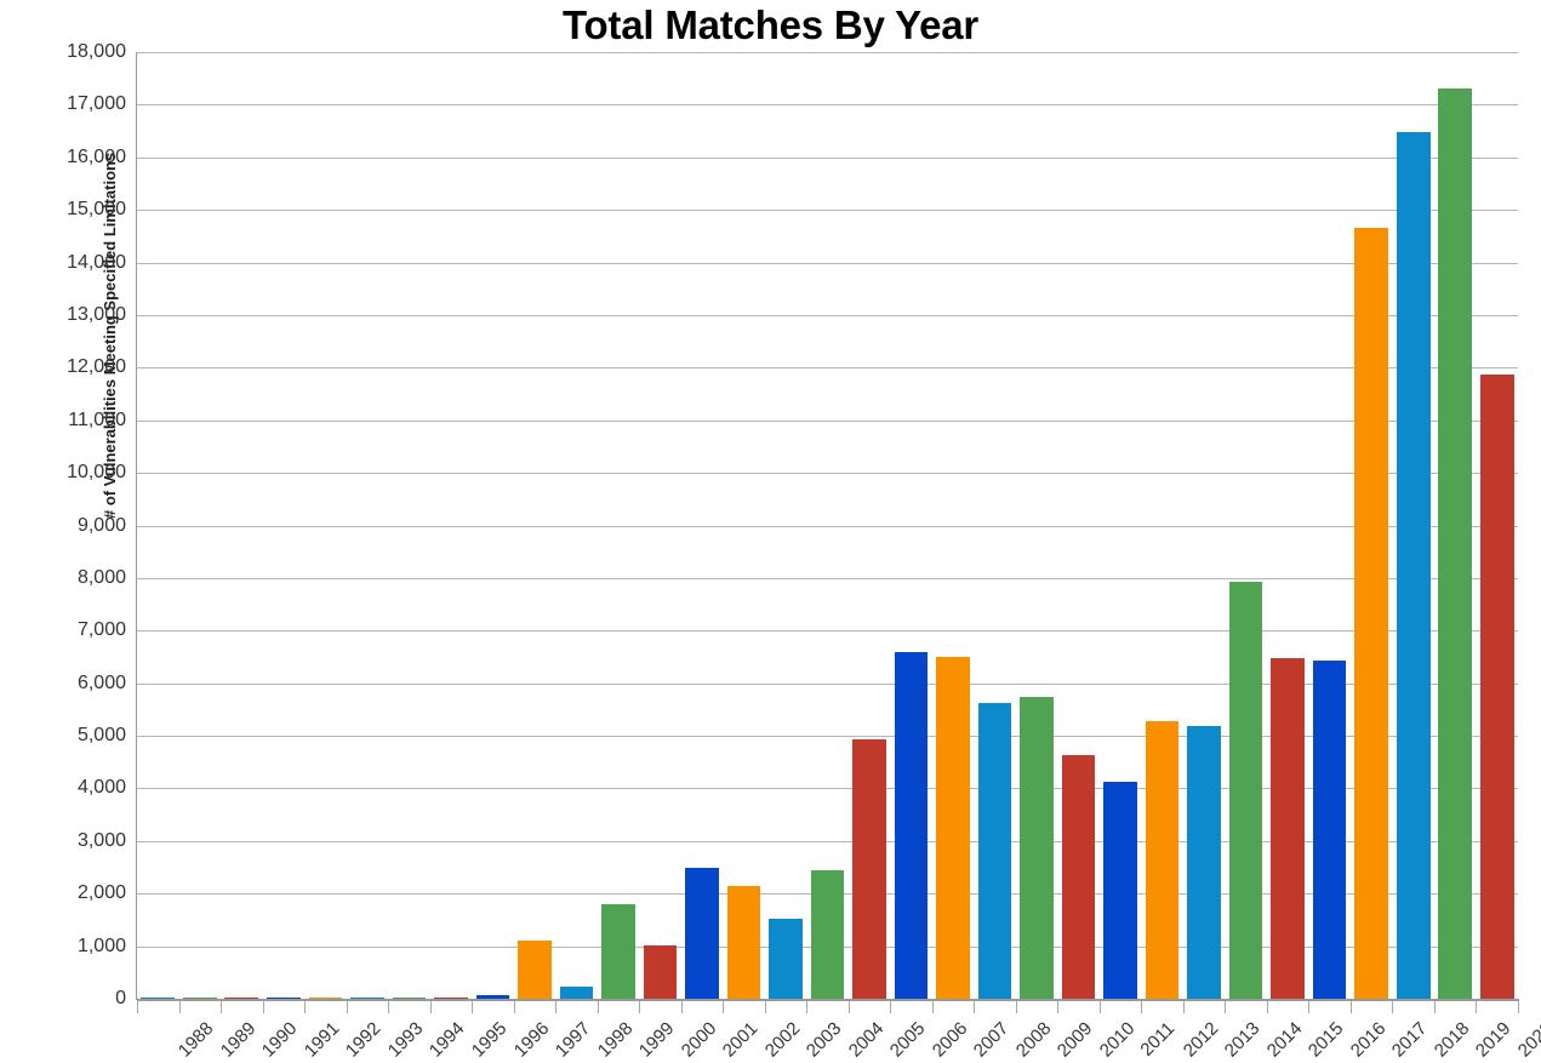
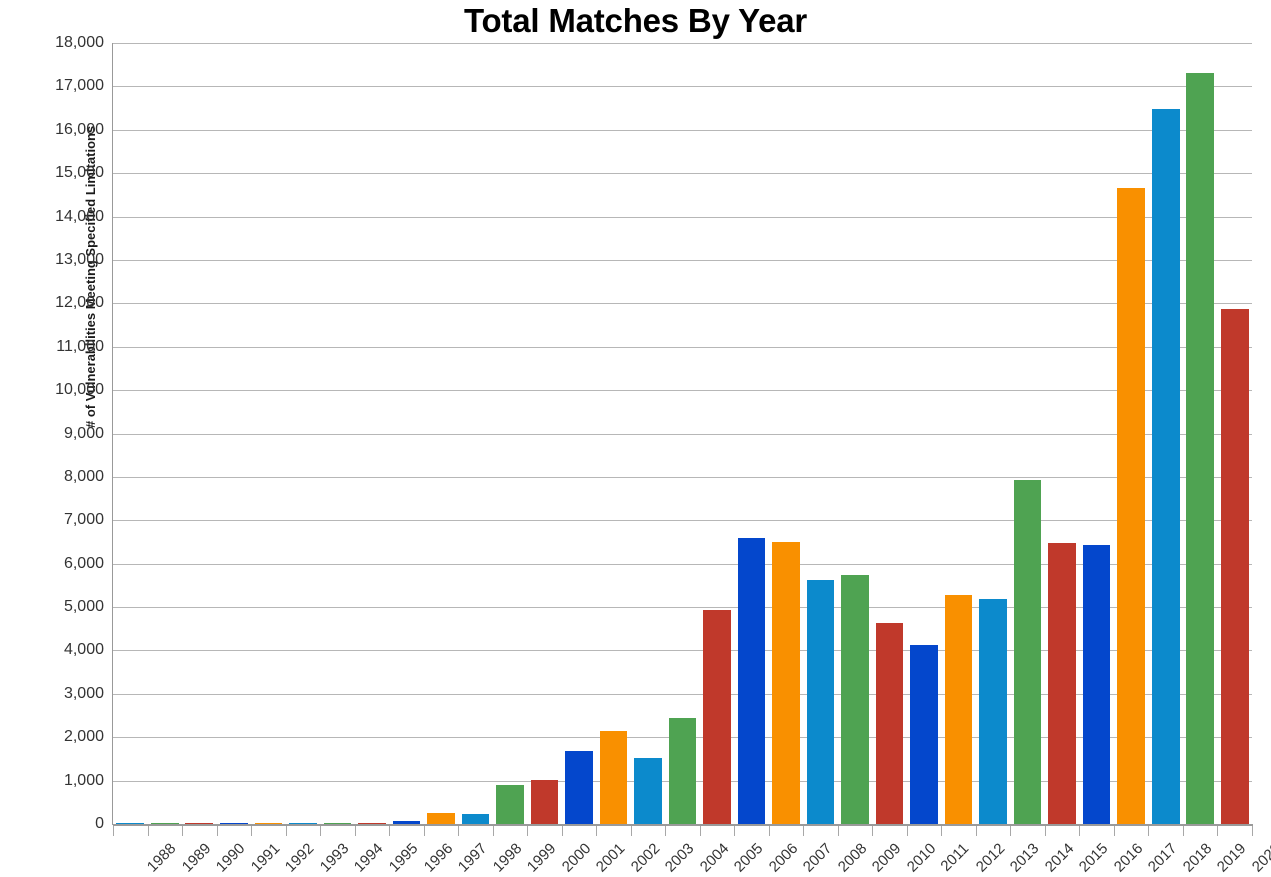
1997: 1100 -> 300
1999: 1800 -> 900
2001: 2500 -> 1700
